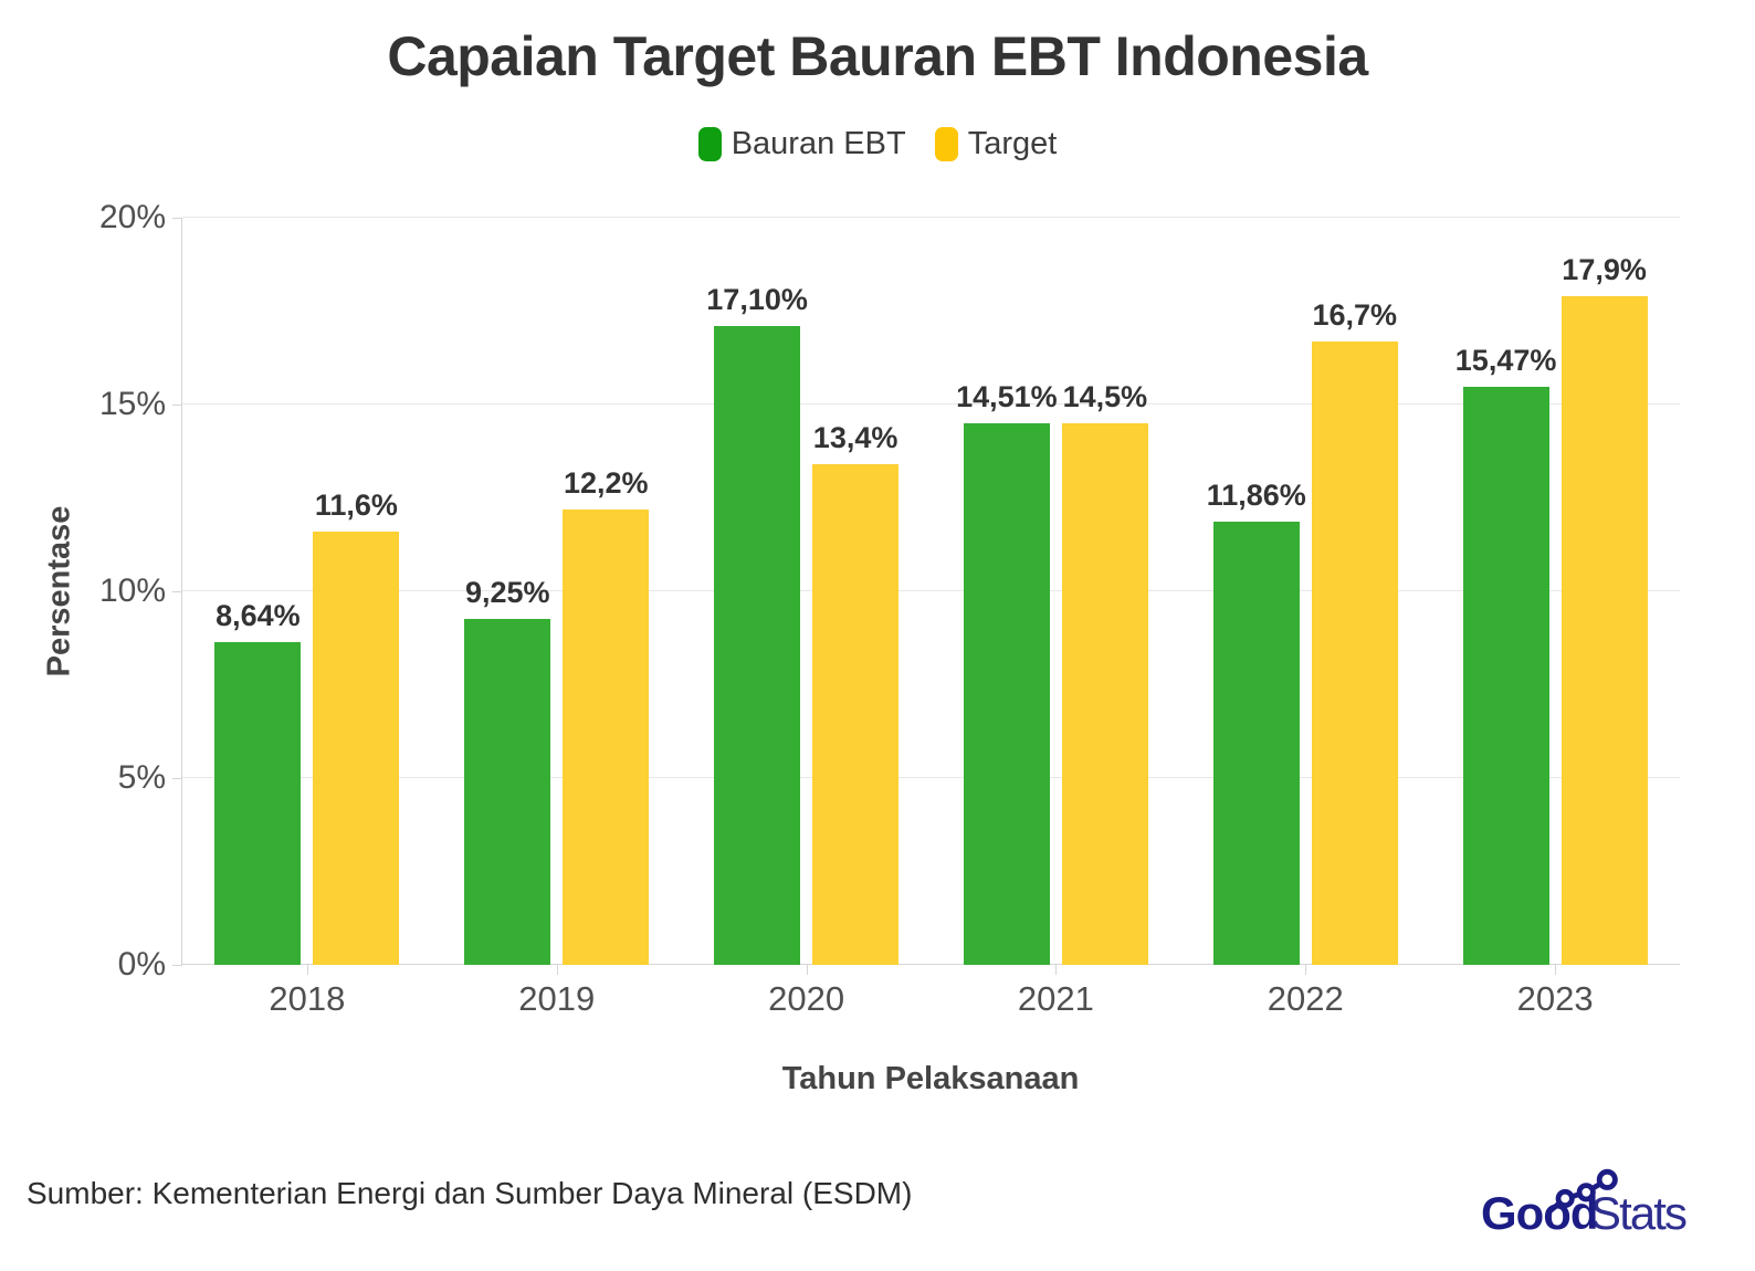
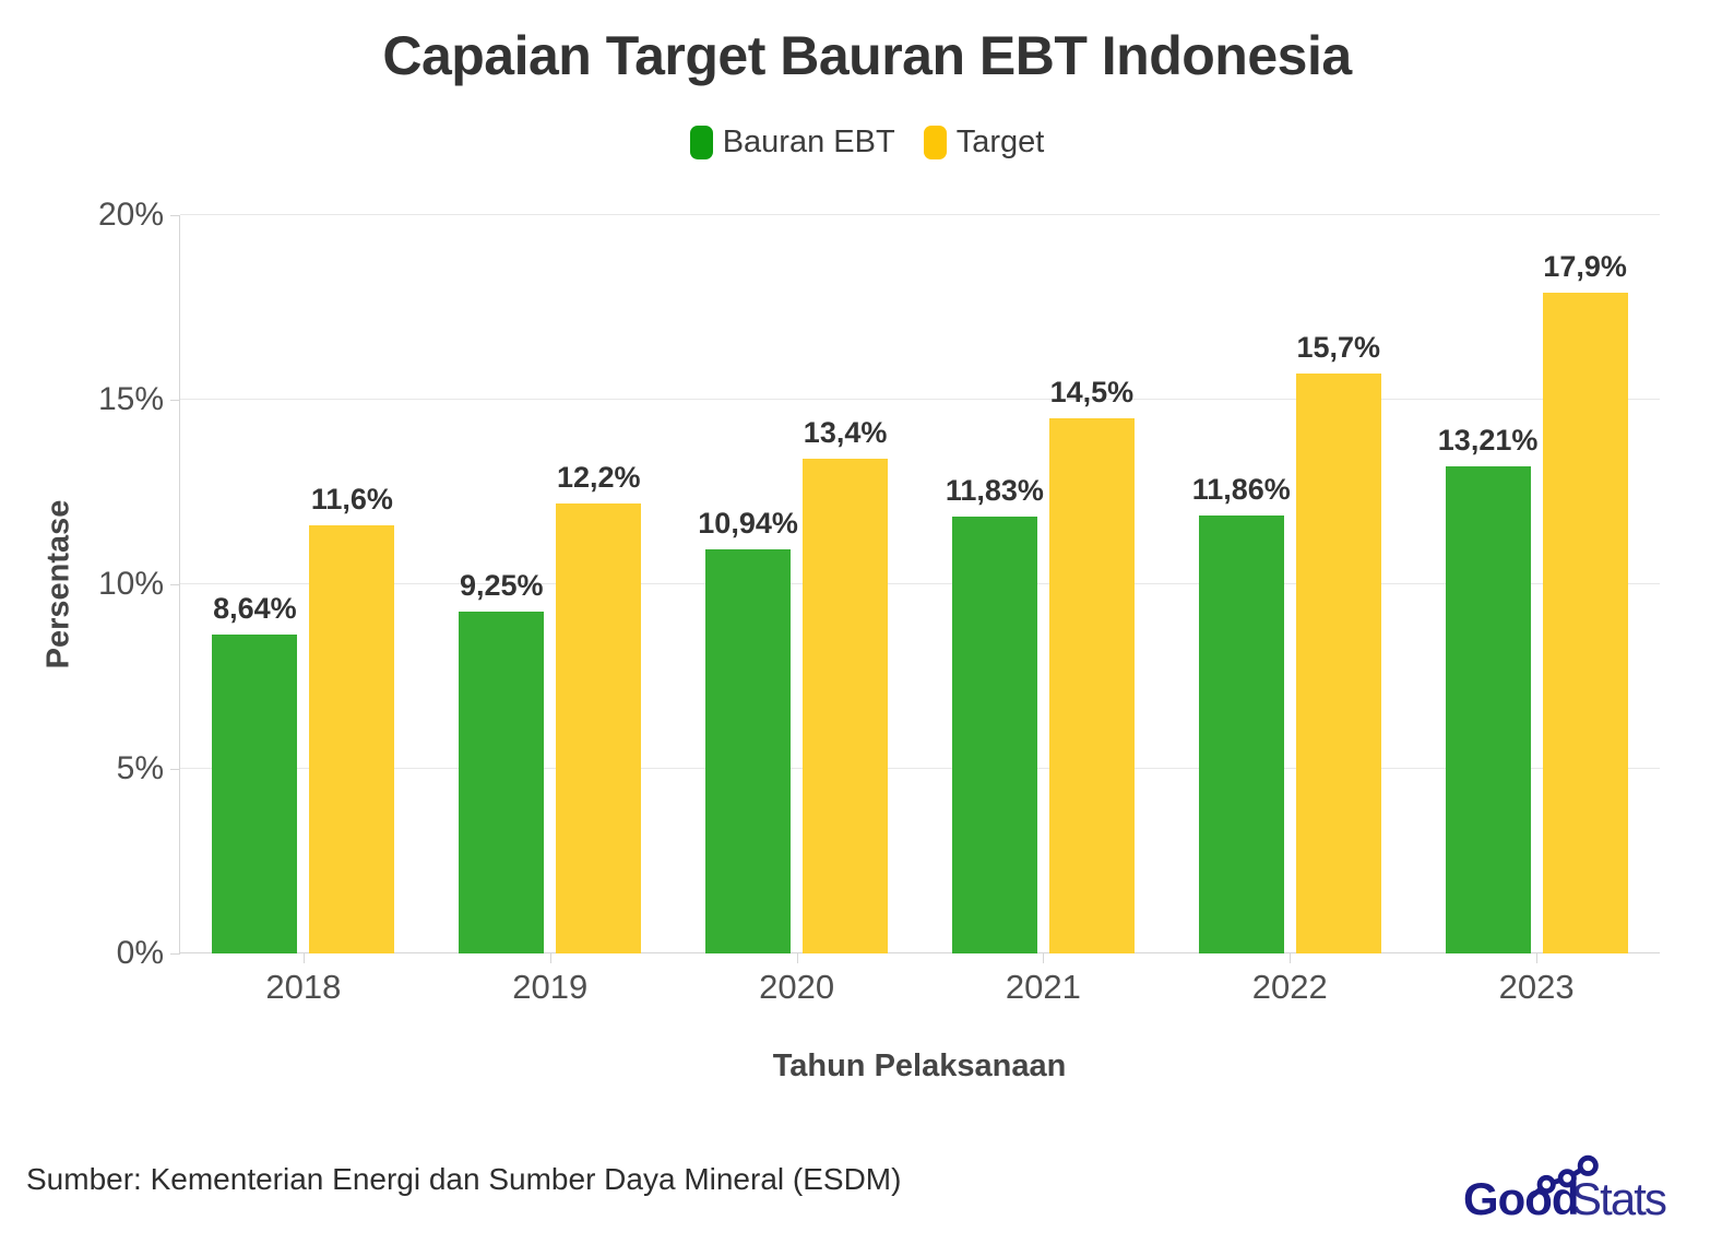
Bauran EBT/2020: 17,10% -> 10,94%
Bauran EBT/2021: 14,51% -> 11,83%
Target/2022: 16,7% -> 15,7%
Bauran EBT/2023: 15,47% -> 13,21%
